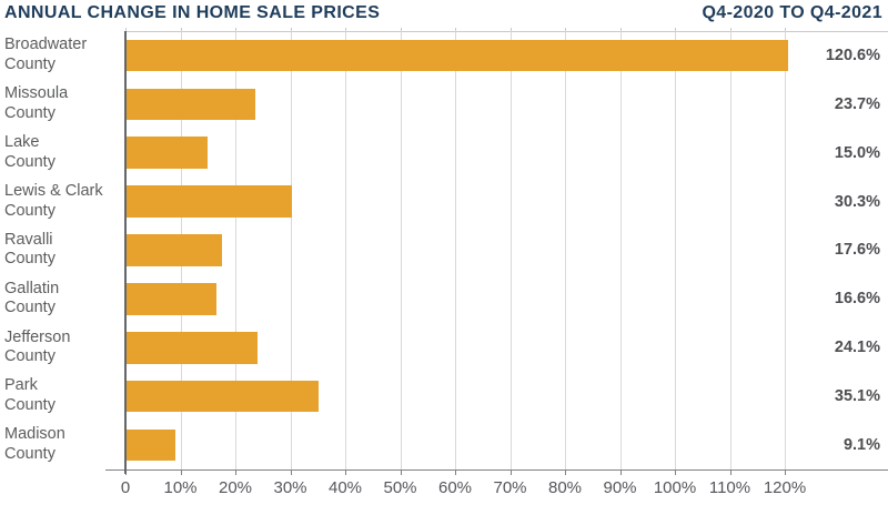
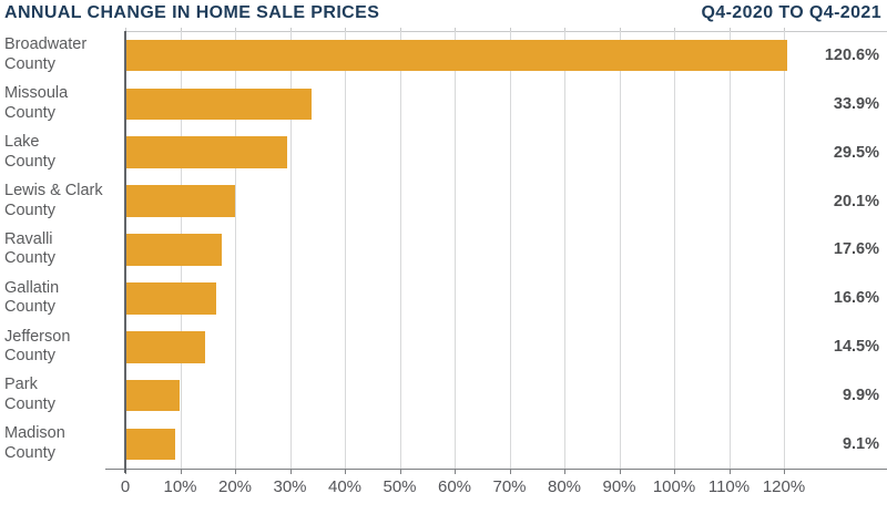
Missoula County: 23.7% -> 33.9%
Lake County: 15.0% -> 29.5%
Lewis & Clark County: 30.3% -> 20.1%
Jefferson County: 24.1% -> 14.5%
Park County: 35.1% -> 9.9%
